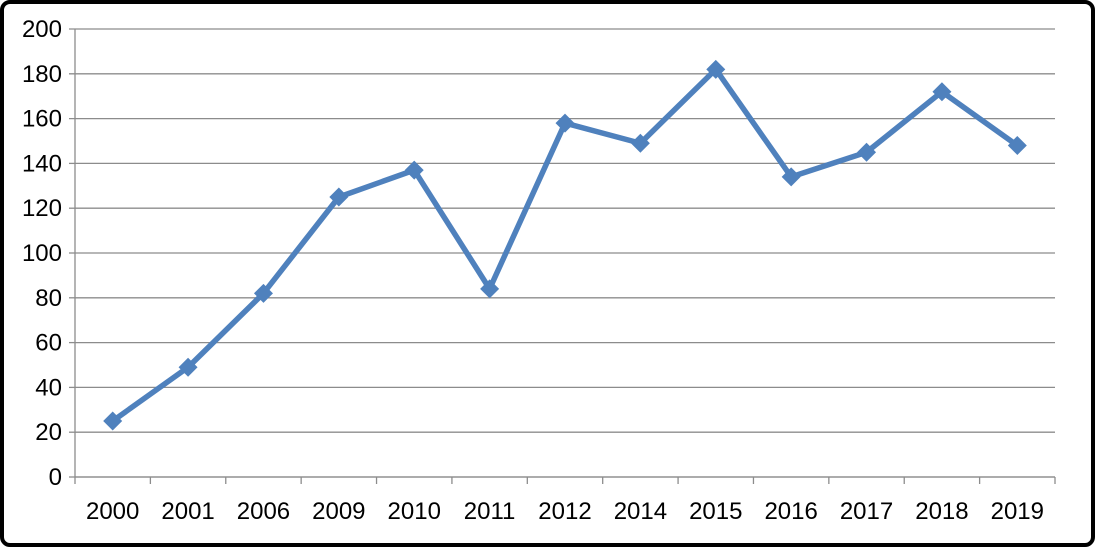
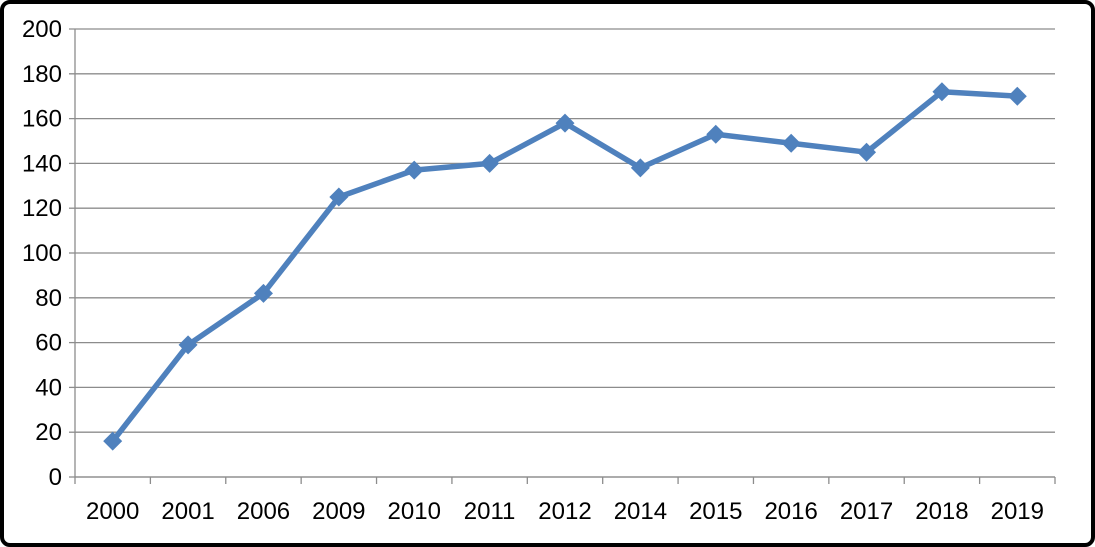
2000: 25 -> 16
2001: 49 -> 59
2011: 84 -> 140
2014: 149 -> 138
2015: 182 -> 153
2016: 134 -> 149
2019: 148 -> 170
